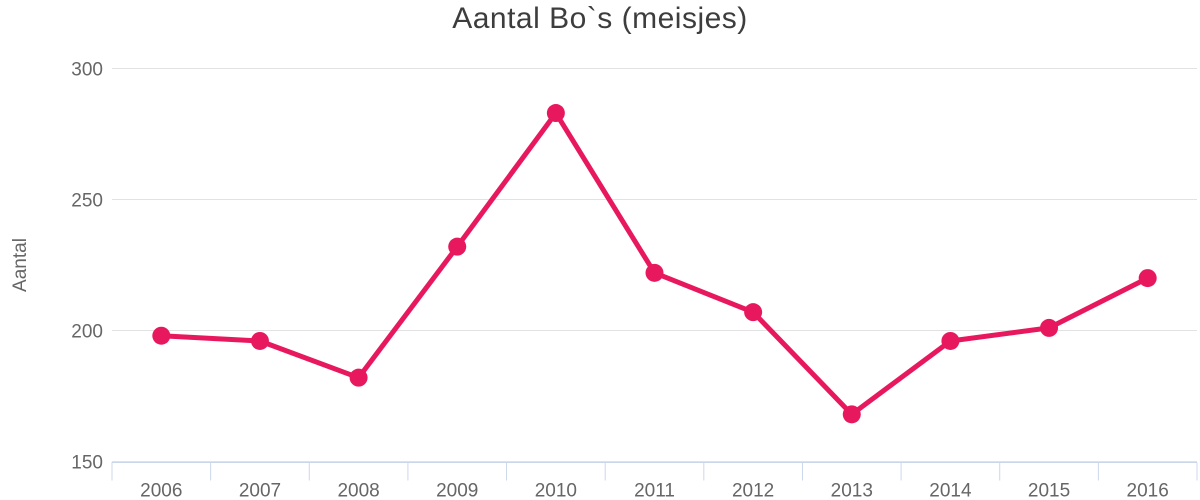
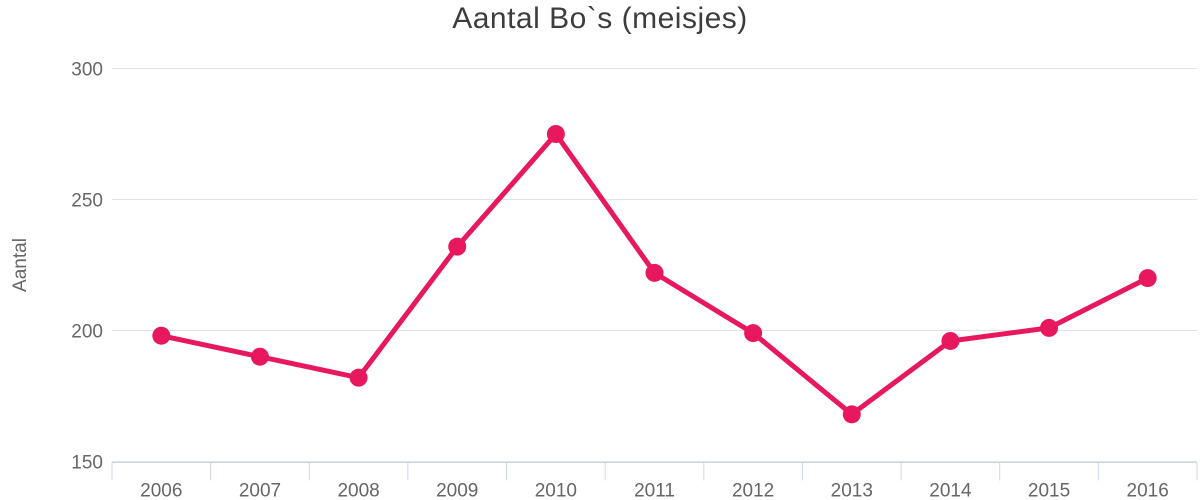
2007: 196 -> 190
2010: 283 -> 275
2012: 207 -> 199
